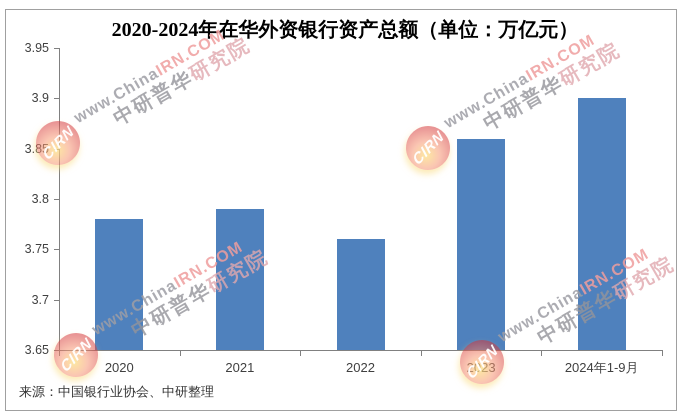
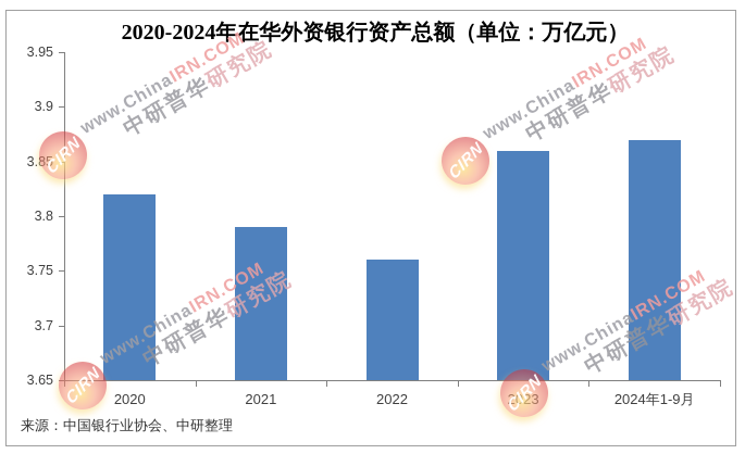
2020: 3.78 -> 3.82
2024年1-9月: 3.90 -> 3.87
